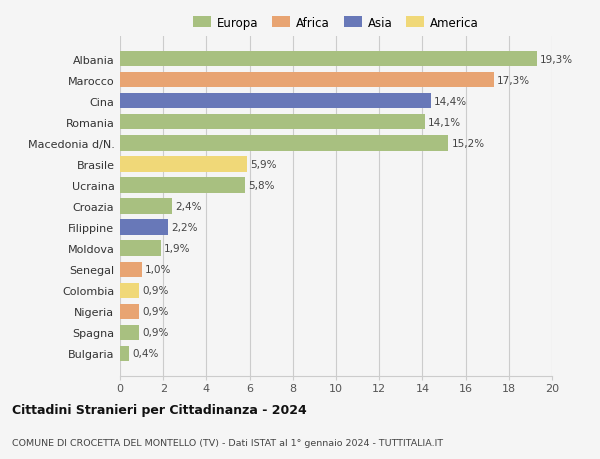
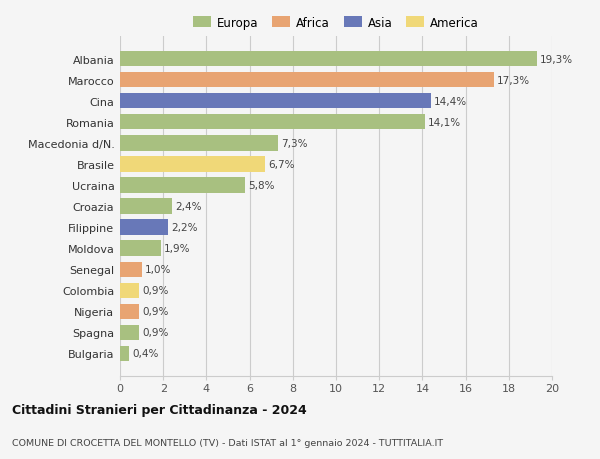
Macedonia d/N.: 15,2% -> 7,3%
Brasile: 5,9% -> 6,7%
